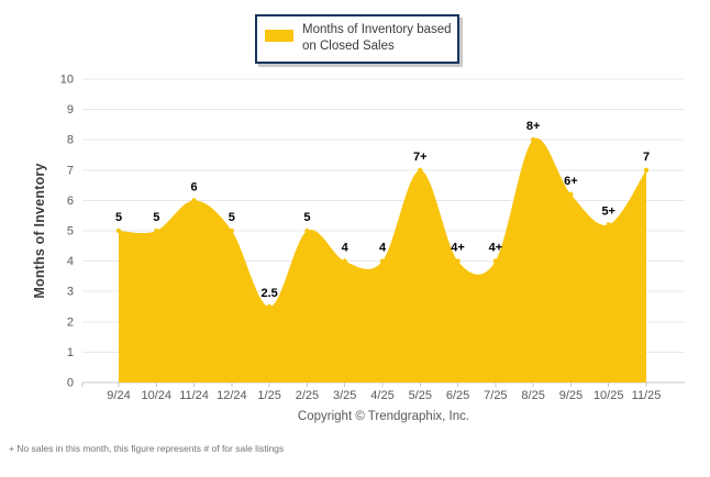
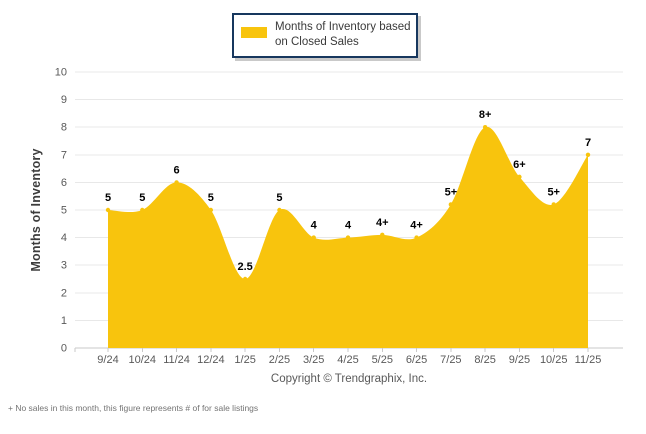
5/25: 7 -> 4
7/25: 4 -> 5
